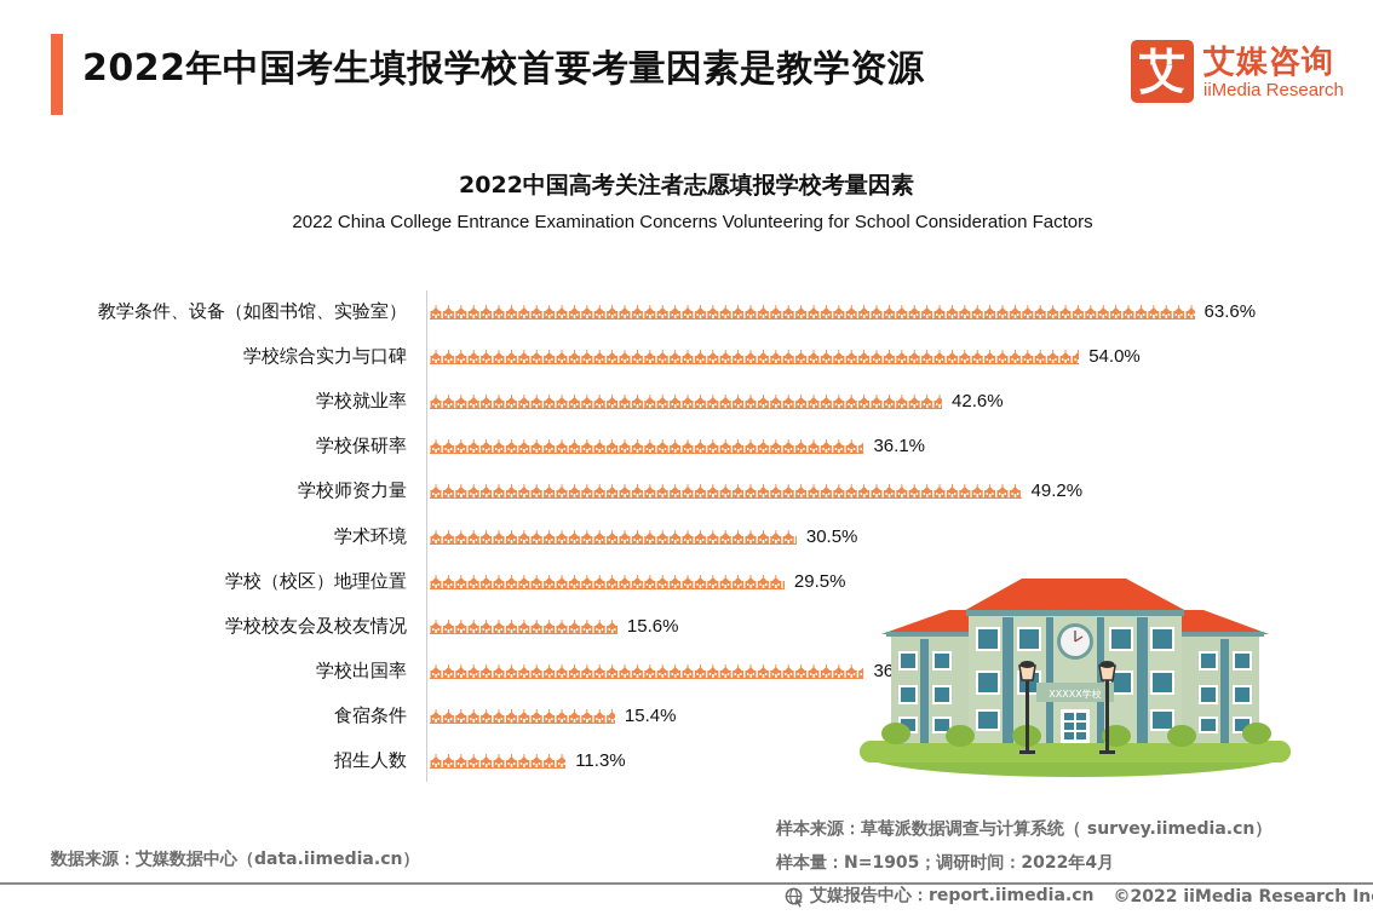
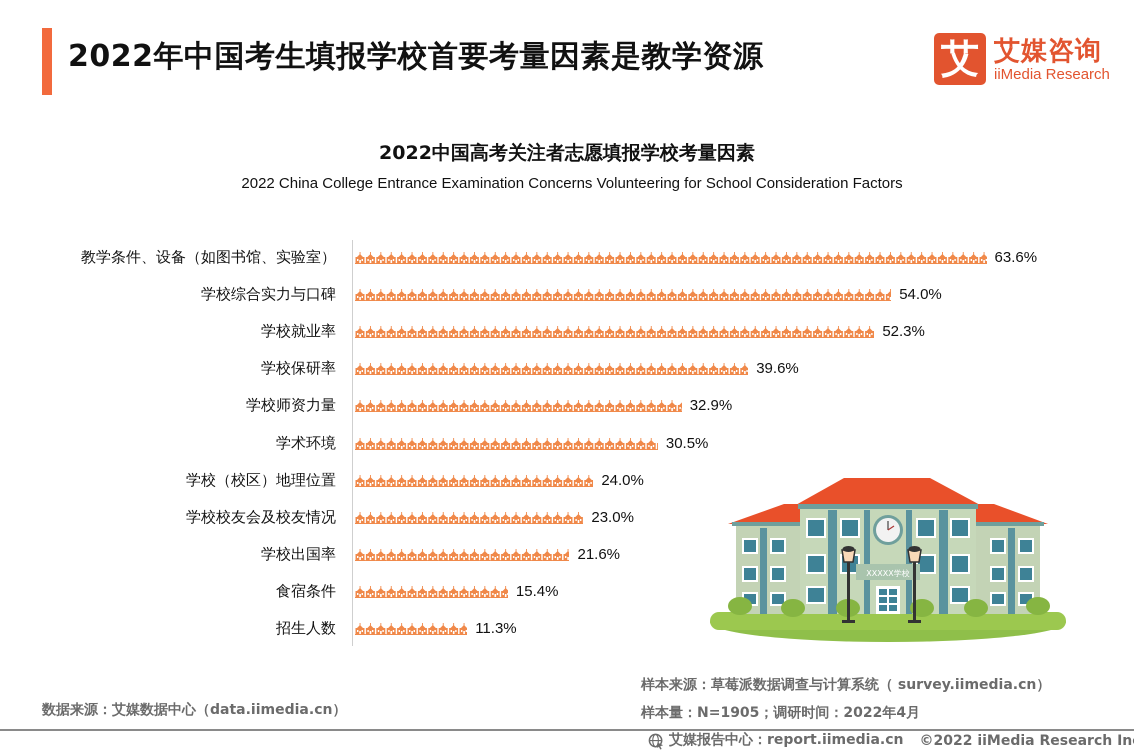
学校就业率: 42.6% -> 52.3%
学校保研率: 36.1% -> 39.6%
学校师资力量: 49.2% -> 32.9%
学校（校区）地理位置: 29.5% -> 24.0%
学校校友会及校友情况: 15.6% -> 23.0%
学校出国率: 36.1% -> 21.6%
